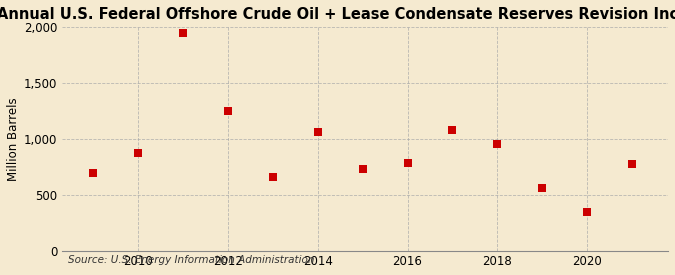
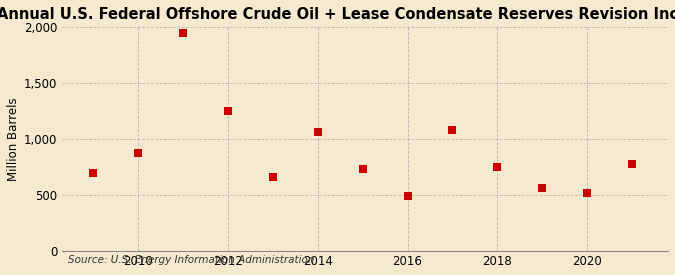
2016: 790 -> 490
2018: 960 -> 750
2020: 350 -> 520
